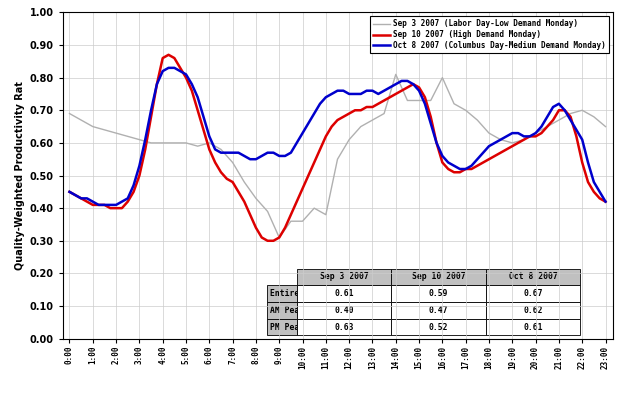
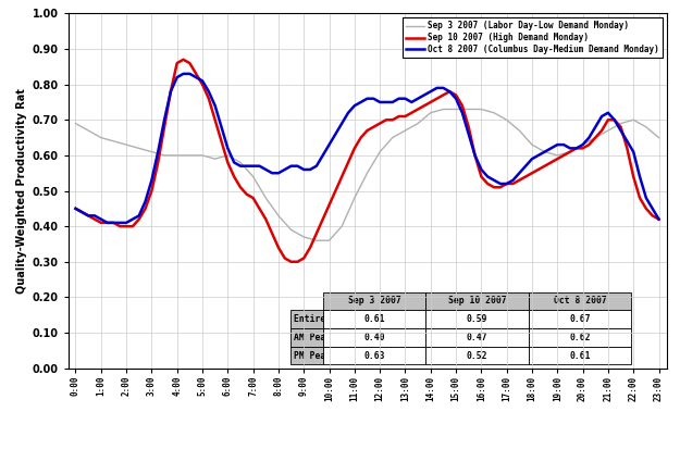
Sep 3 2007 (Labor Day-Low Demand Monday)/9:00: 0.31 -> 0.37
Sep 3 2007 (Labor Day-Low Demand Monday)/11:00: 0.38 -> 0.48
Sep 3 2007 (Labor Day-Low Demand Monday)/14:00: 0.81 -> 0.72
Sep 3 2007 (Labor Day-Low Demand Monday)/16:00: 0.80 -> 0.73
